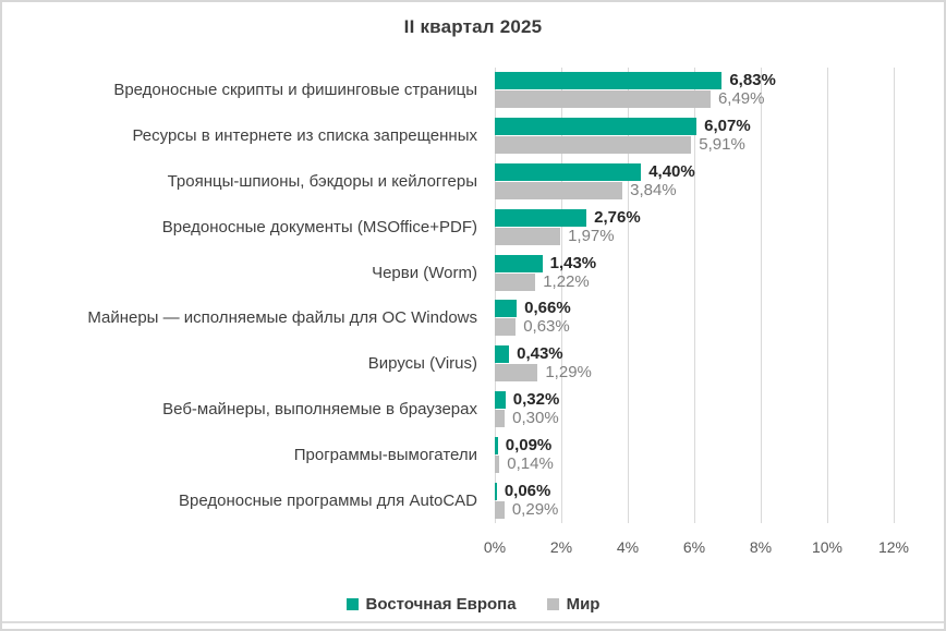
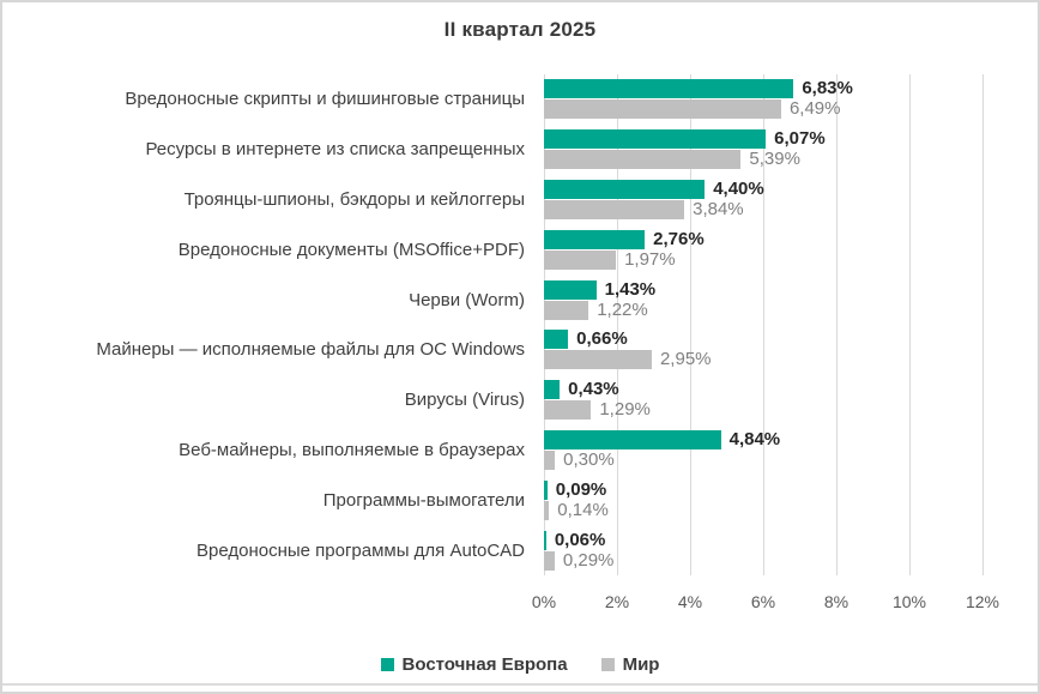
Мир/Ресурсы в интернете из списка запрещенных: 5,91% -> 5,39%
Мир/Майнеры — исполняемые файлы для ОС Windows: 0,63% -> 2,95%
Восточная Европа/Веб-майнеры, выполняемые в браузерах: 0,32% -> 4,84%
